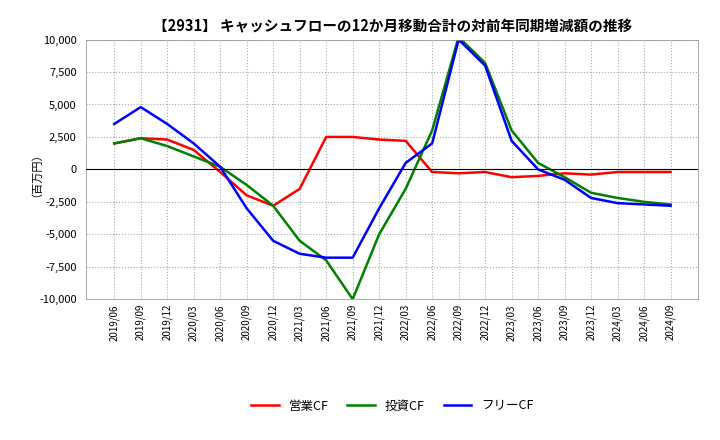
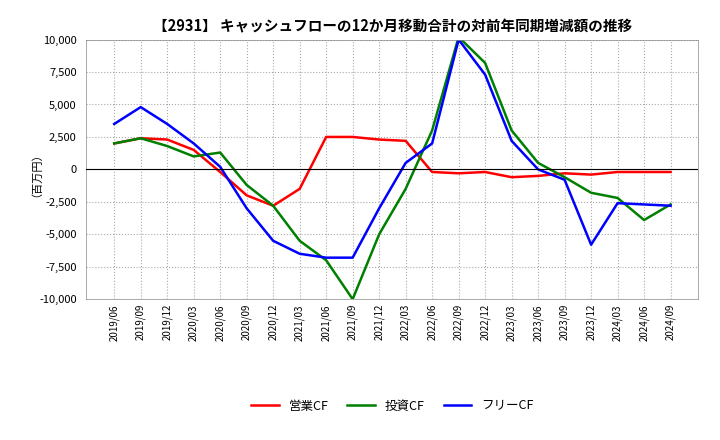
投資CF/2020/06: 200 -> 1,300
フリーCF/2022/12: 8,000 -> 7,300
フリーCF/2023/12: -2,200 -> -5,800
投資CF/2024/06: -2,500 -> -3,900
